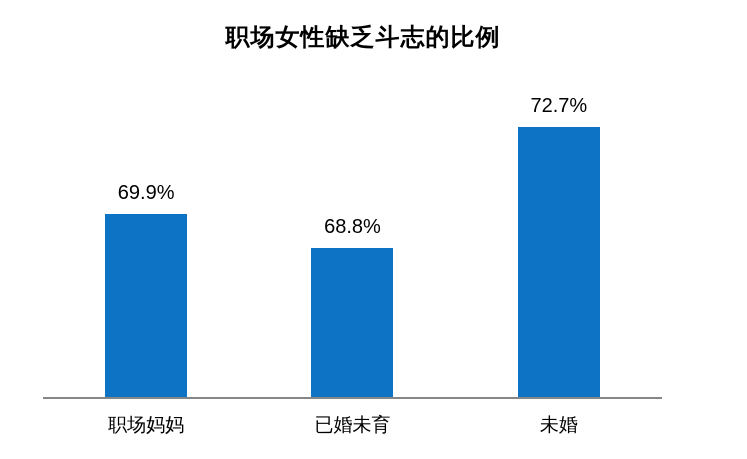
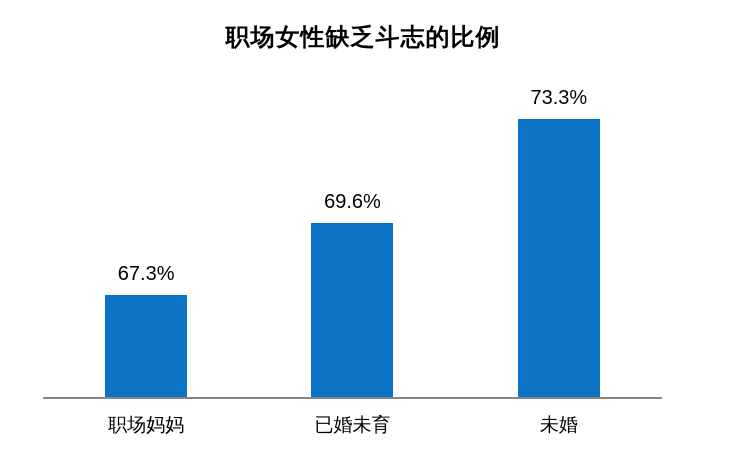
职场妈妈: 69.9% -> 67.3%
已婚未育: 68.8% -> 69.6%
未婚: 72.7% -> 73.3%
